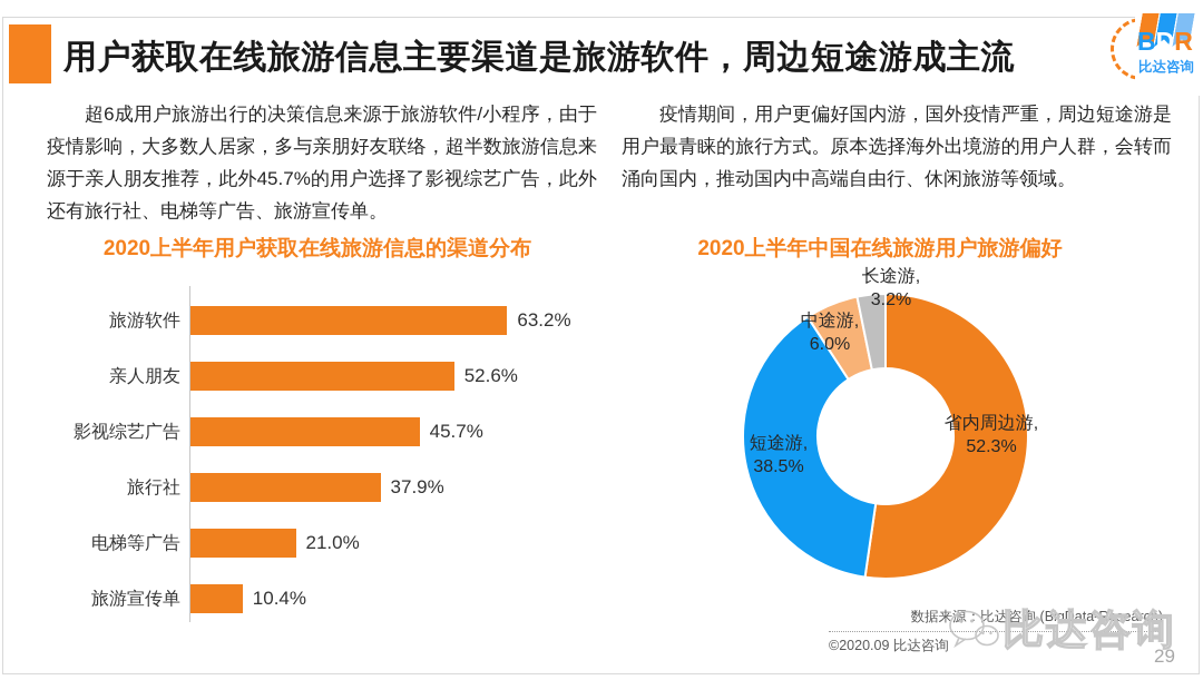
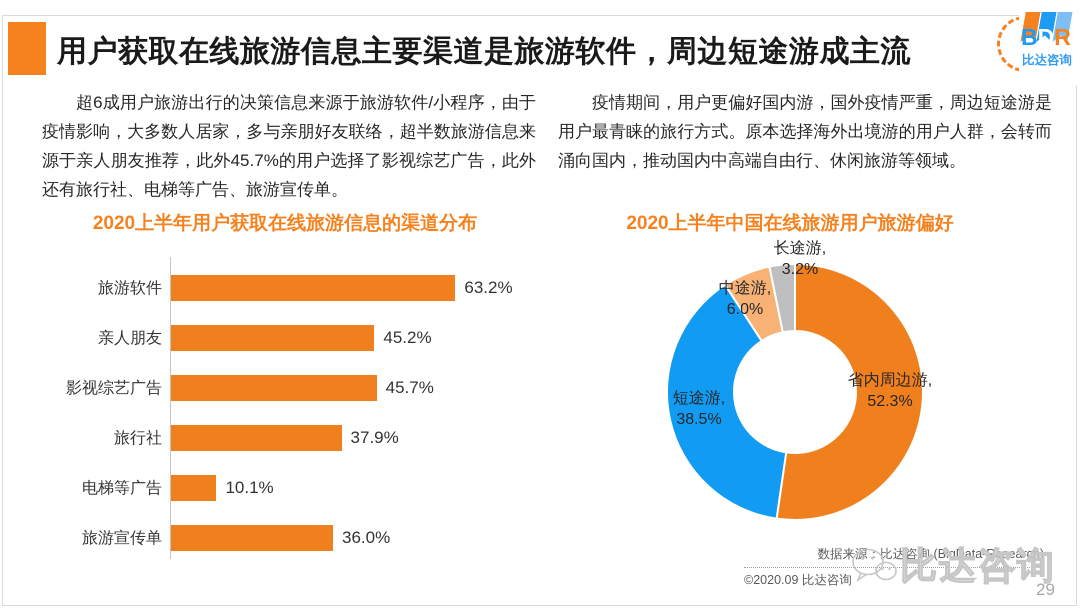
2020上半年用户获取在线旅游信息的渠道分布/亲人朋友: 52.6% -> 45.2%
2020上半年用户获取在线旅游信息的渠道分布/电梯等广告: 21.0% -> 10.1%
2020上半年用户获取在线旅游信息的渠道分布/旅游宣传单: 10.4% -> 36.0%
